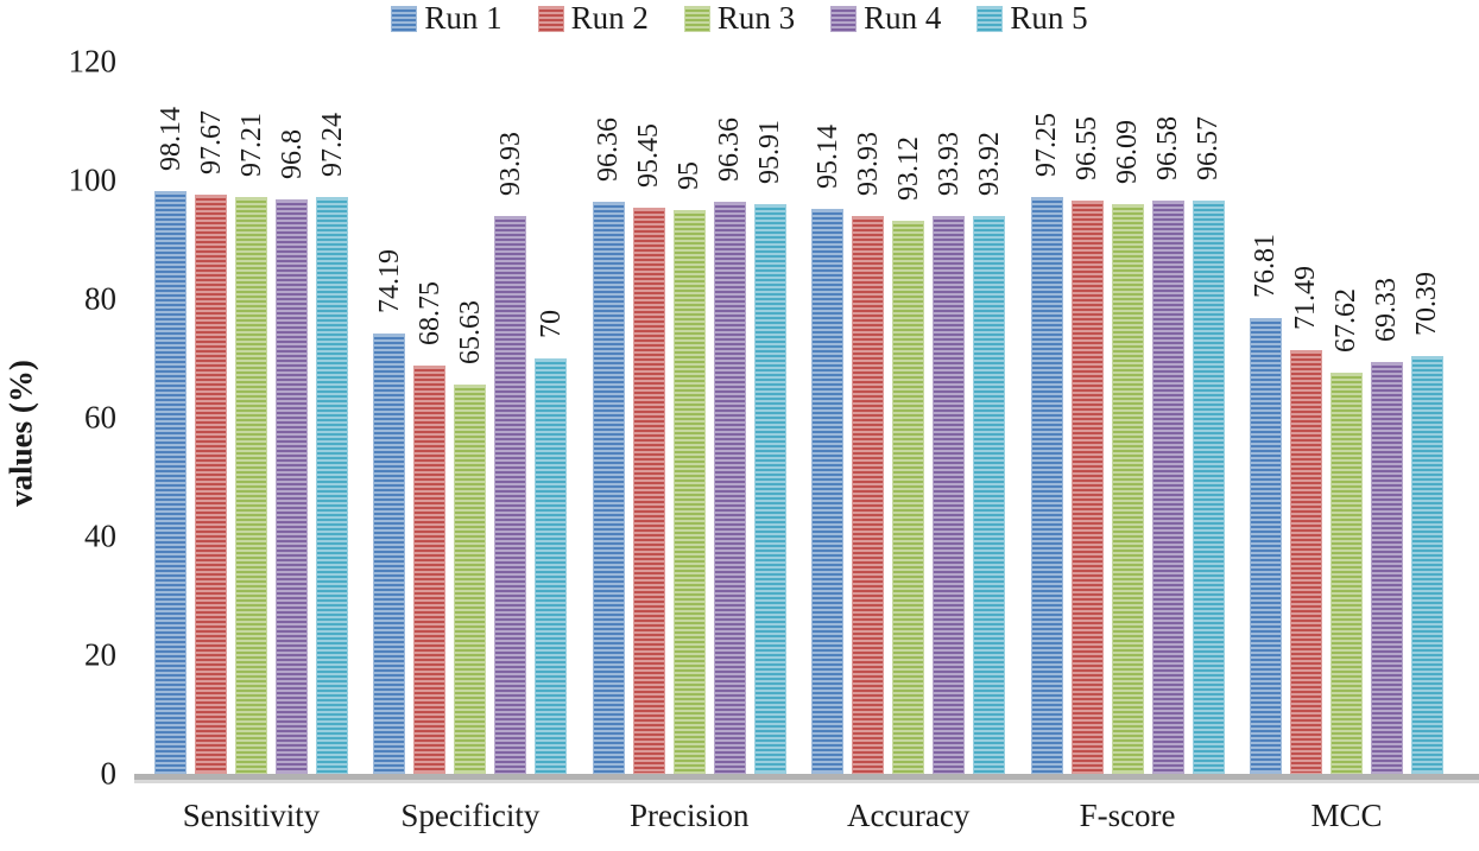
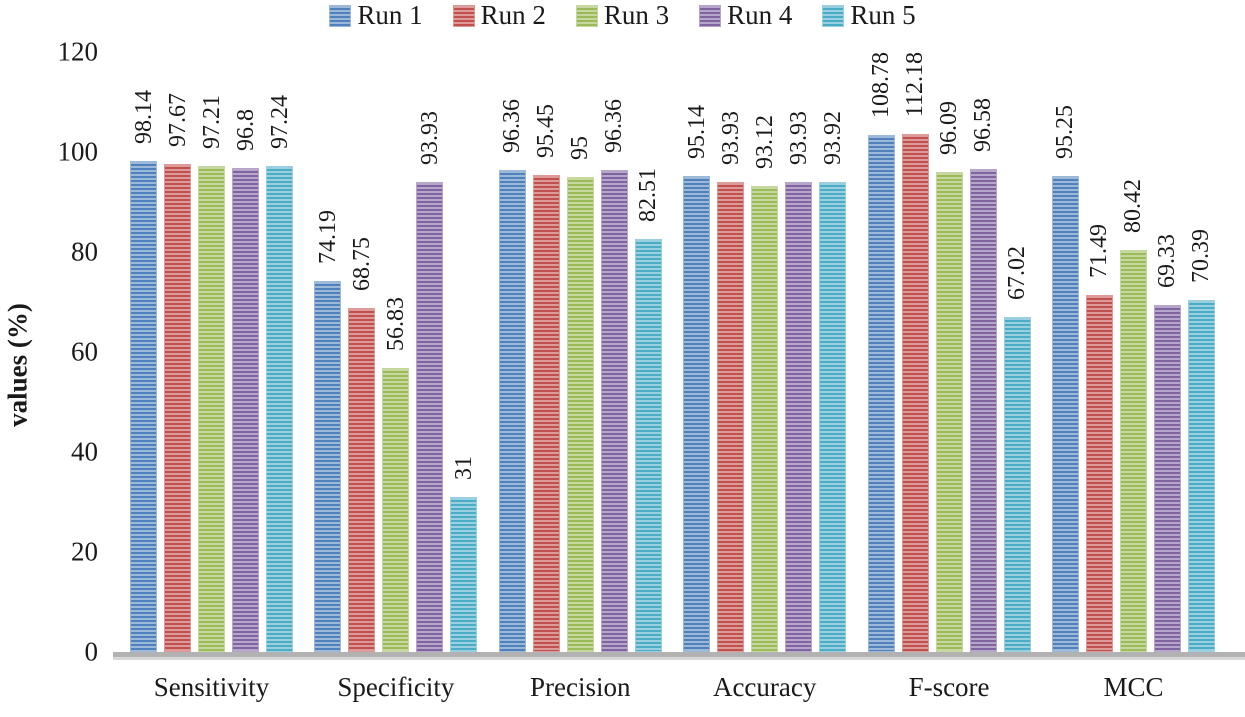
Run 3/Specificity: 65.63 -> 56.83
Run 5/Specificity: 70 -> 31
Run 5/Precision: 95.91 -> 82.51
Run 1/F-score: 97.25 -> 108.78
Run 2/F-score: 96.55 -> 112.18
Run 5/F-score: 96.57 -> 67.02
Run 1/MCC: 76.81 -> 95.25
Run 3/MCC: 67.62 -> 80.42
